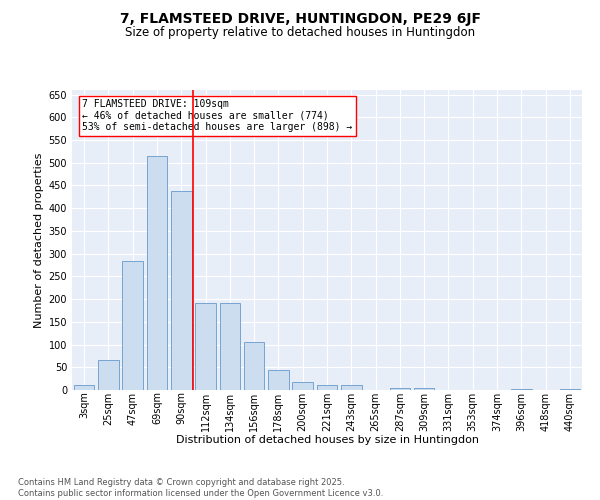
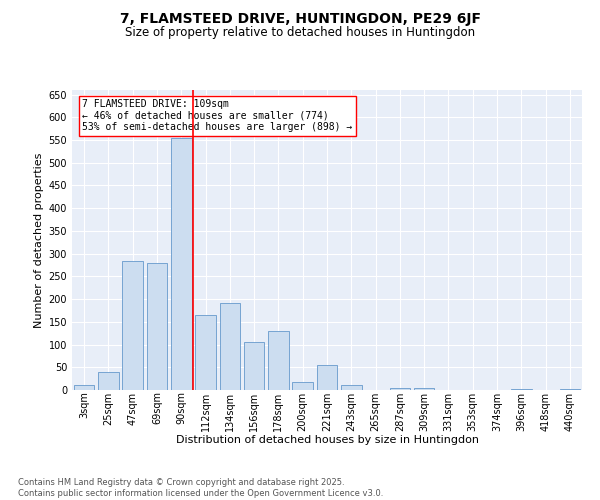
25sqm: 67 -> 40
69sqm: 515 -> 280
90sqm: 437 -> 555
112sqm: 192 -> 165
178sqm: 45 -> 130
221sqm: 10 -> 55
